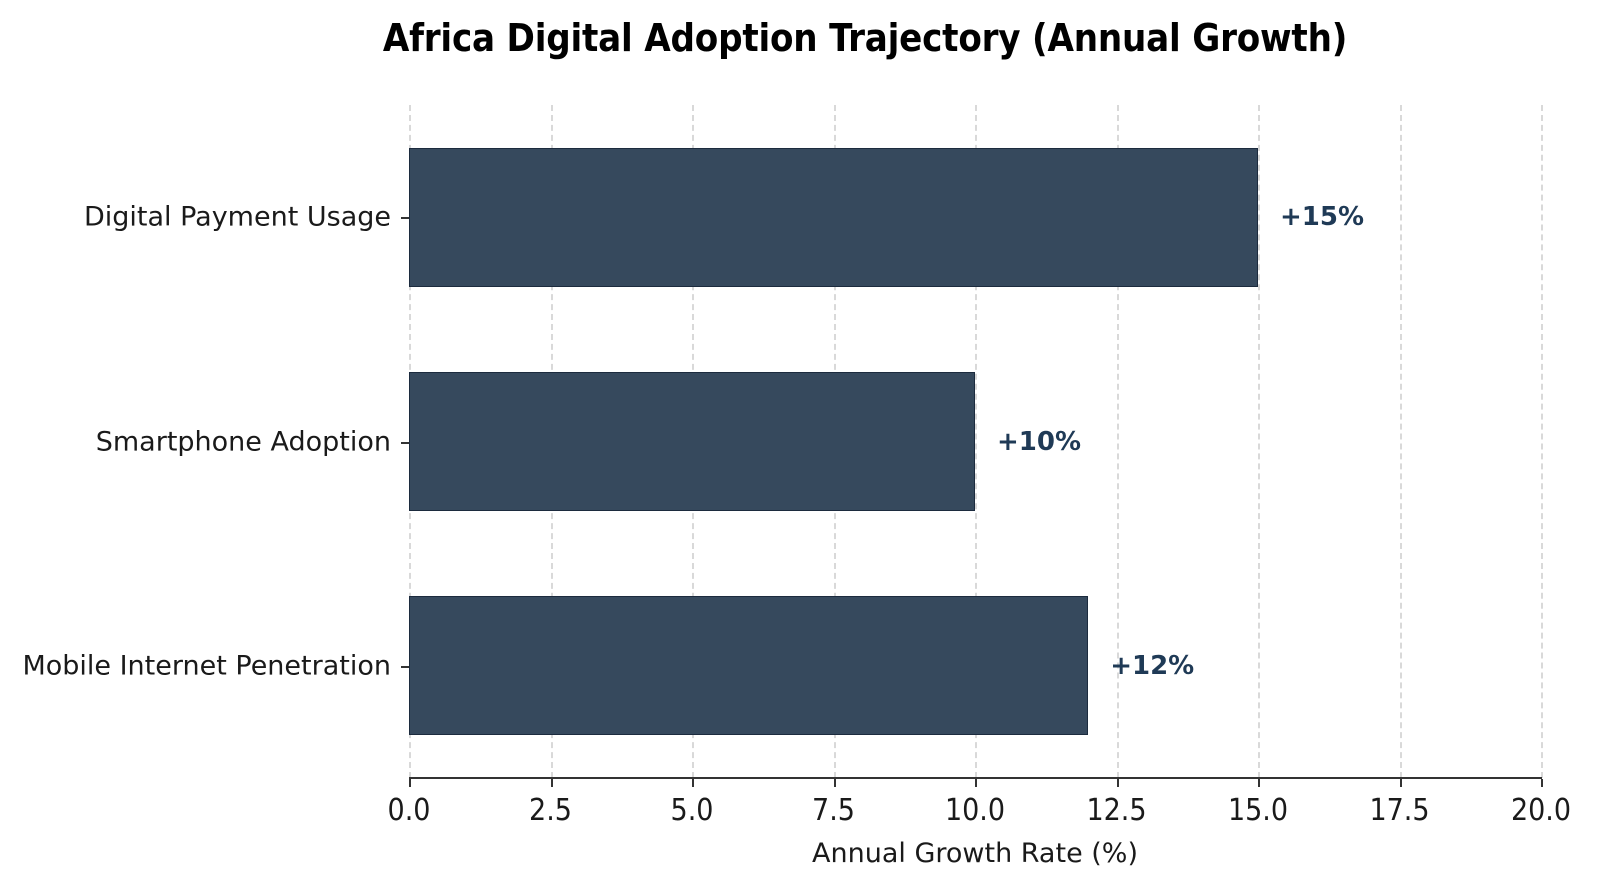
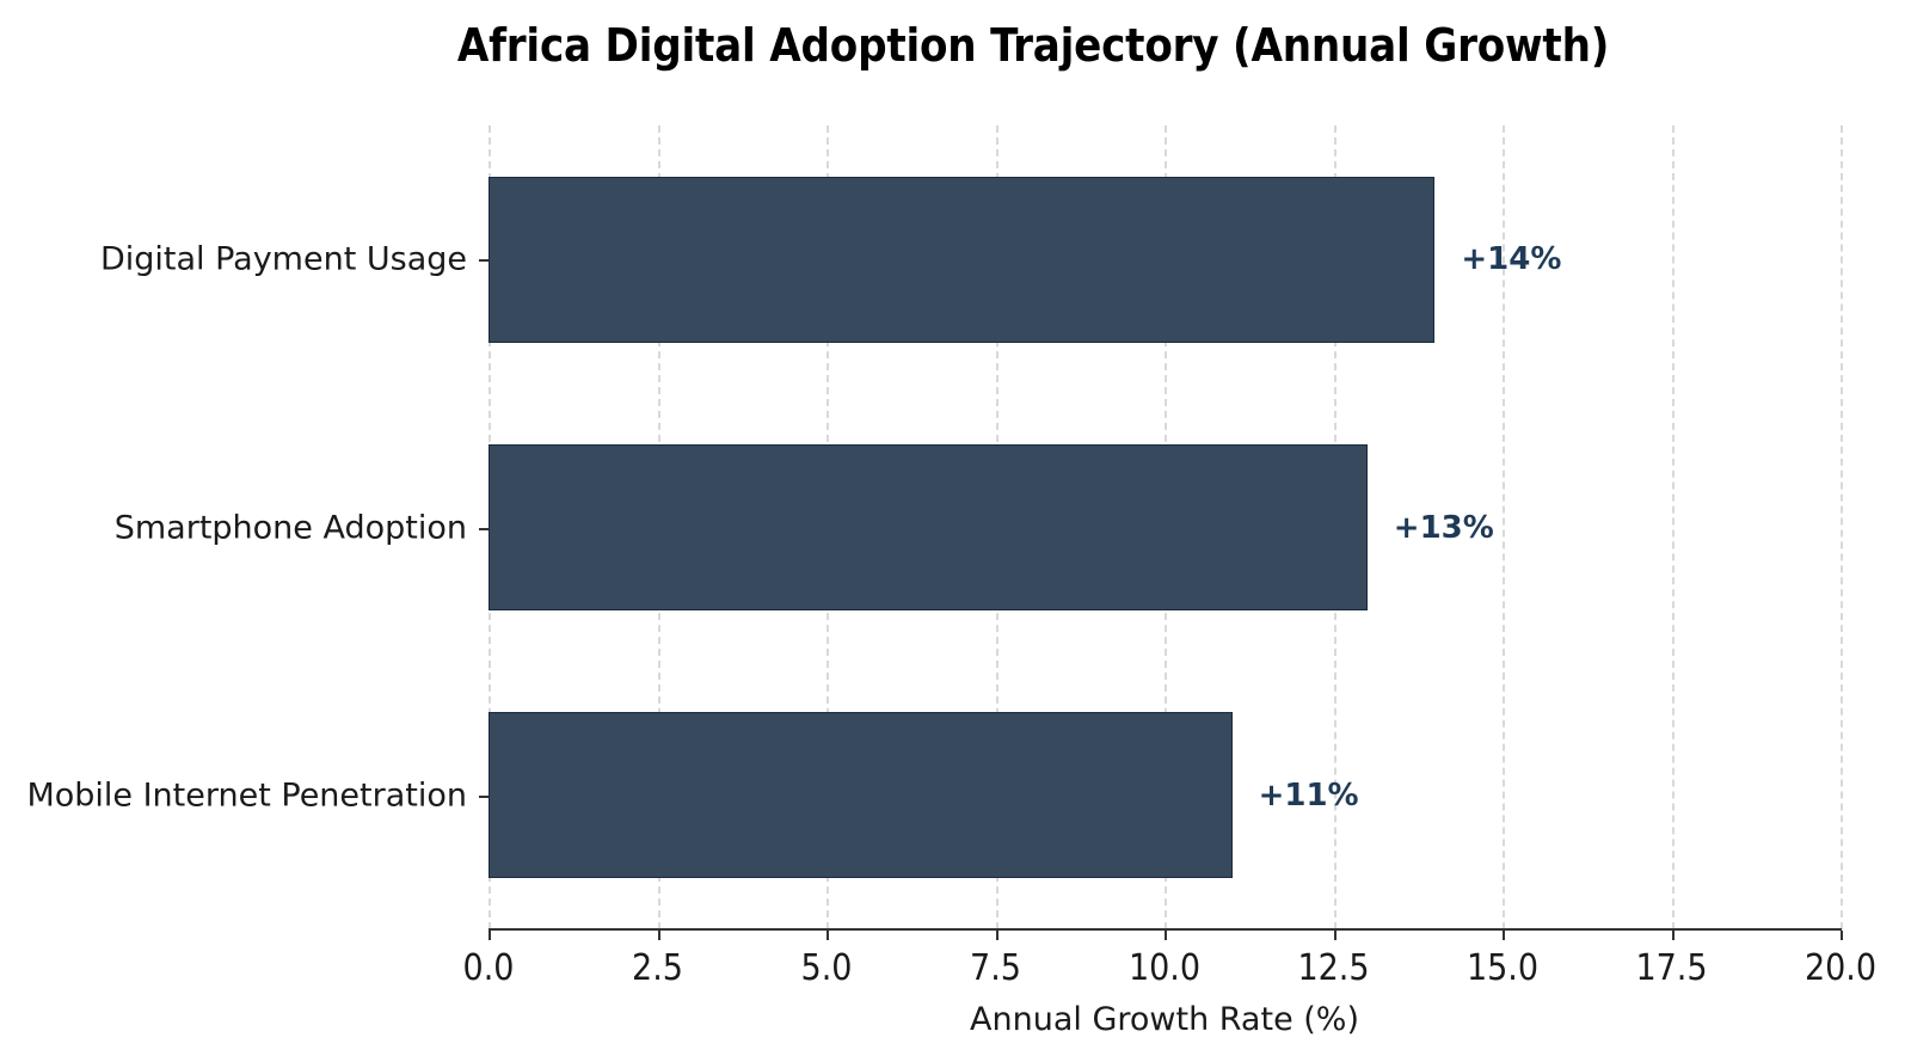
Mobile Internet Penetration: +12% -> +11%
Smartphone Adoption: +10% -> +13%
Digital Payment Usage: +15% -> +14%
